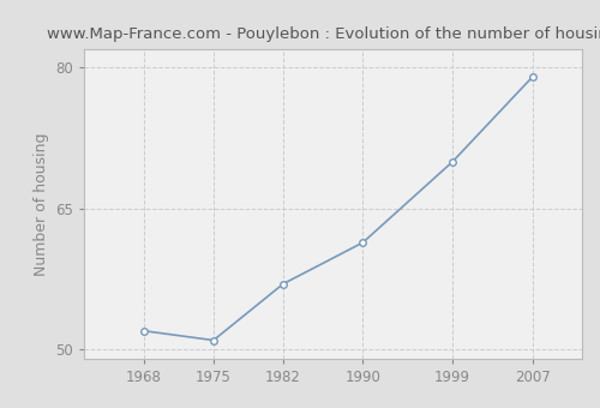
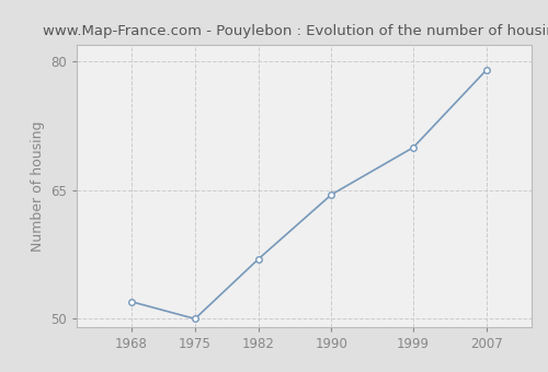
1975: 51.0 -> 50.0
1990: 61.4 -> 64.5
